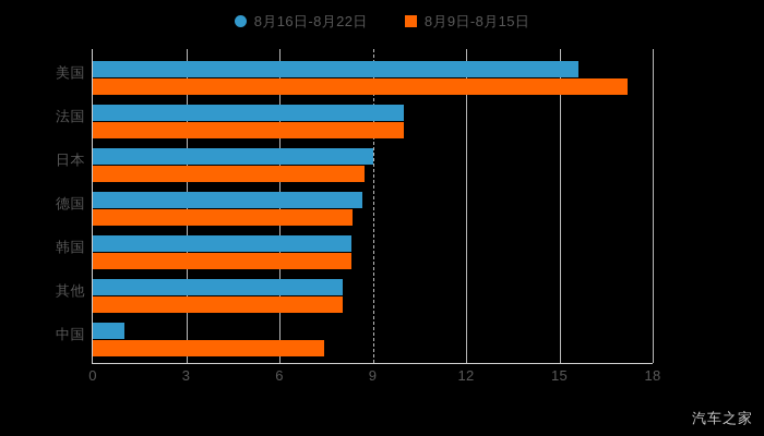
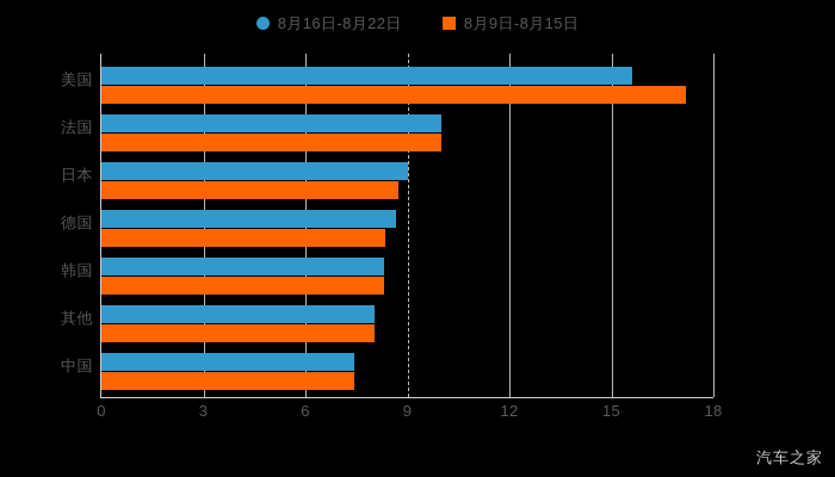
8月16日-8月22日/中国: 1.0 -> 7.5
